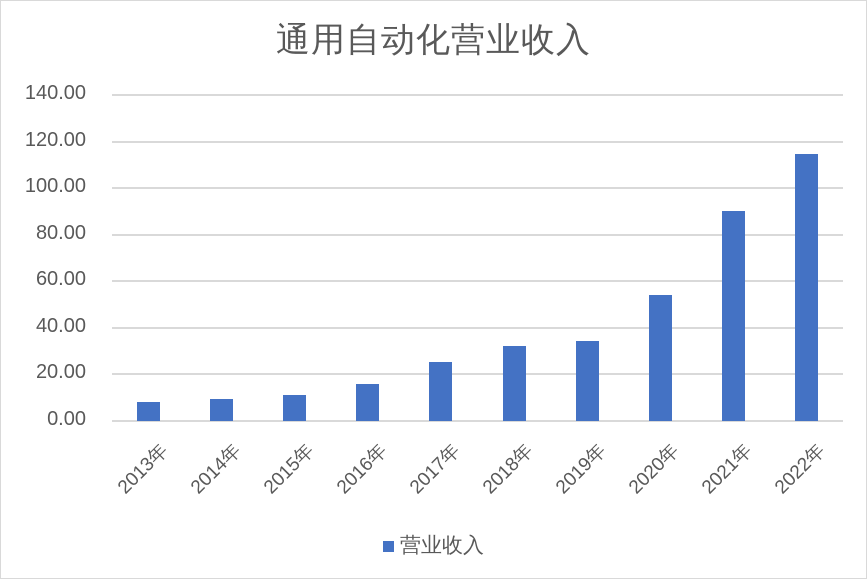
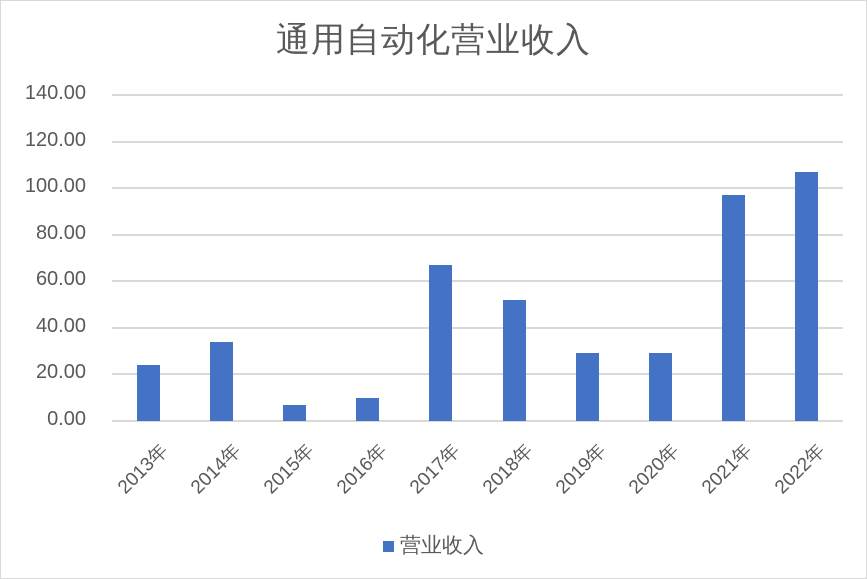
2013年: 8 -> 24
2014年: 10 -> 34
2015年: 11 -> 7
2016年: 16 -> 10
2017年: 25 -> 67
2018年: 32 -> 52
2019年: 34 -> 29
2020年: 54 -> 29
2021年: 90 -> 97
2022年: 114 -> 107
